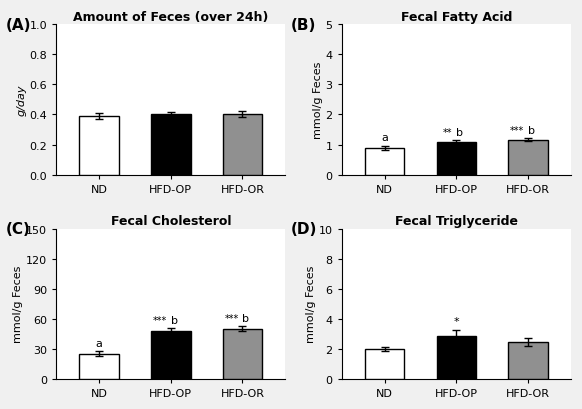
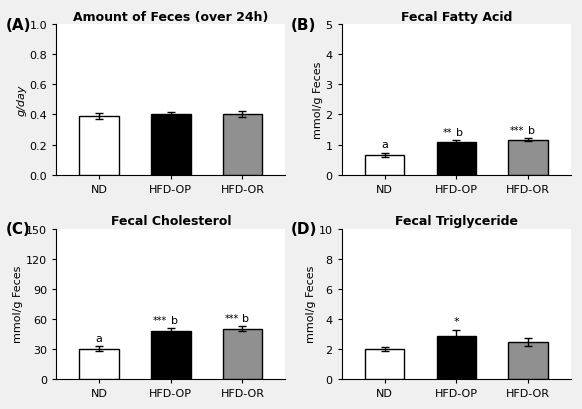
Fecal Fatty Acid/ND: 0.88 -> 0.65
Fecal Cholesterol/ND: 25 -> 30
